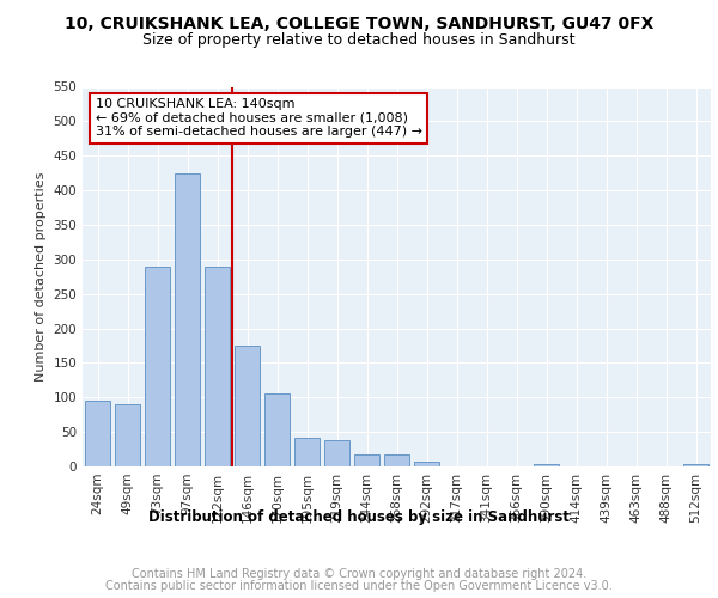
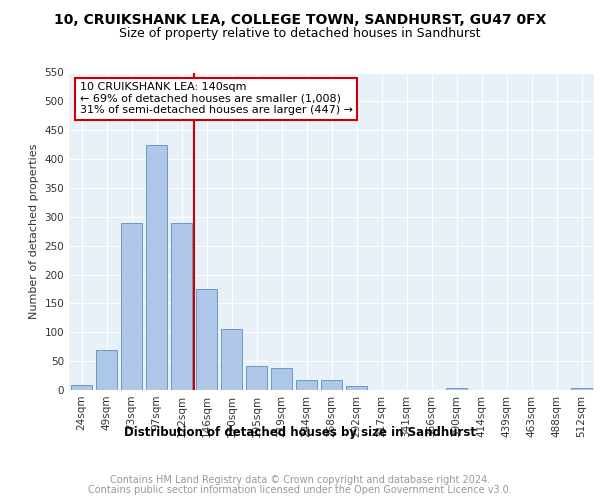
24sqm: 96 -> 8
49sqm: 90 -> 70
